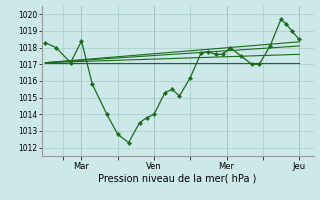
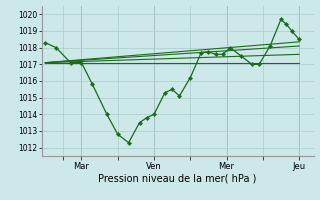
Mar: 1018.4 -> 1017.1
